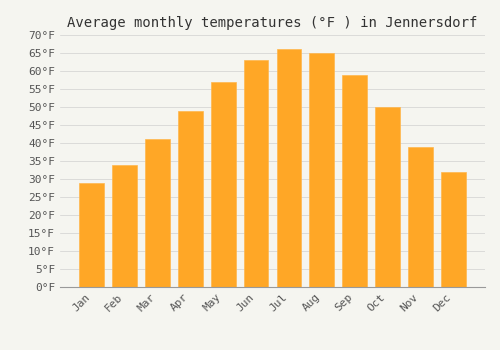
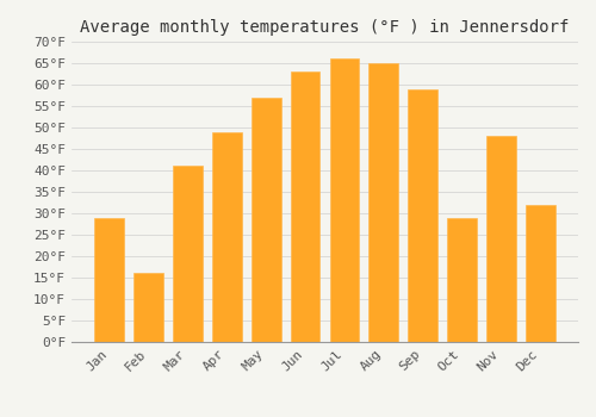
Feb: 34°F -> 16°F
Oct: 50°F -> 29°F
Nov: 39°F -> 48°F
